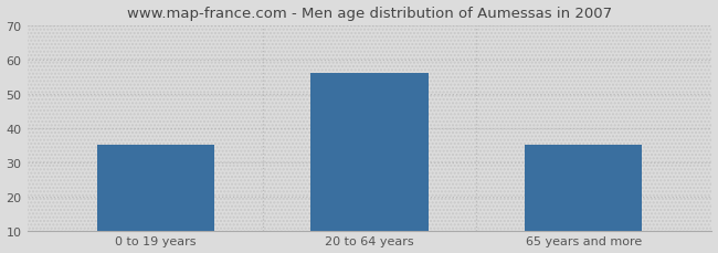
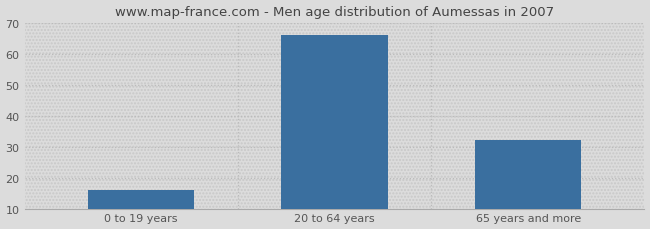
0 to 19 years: 35 -> 16
20 to 64 years: 56 -> 66
65 years and more: 35 -> 32
